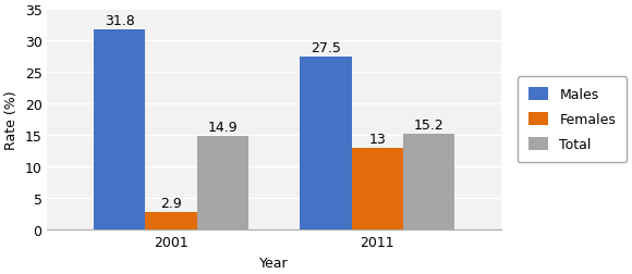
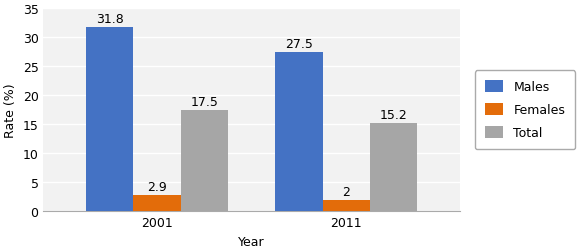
Total/2001: 14.9 -> 17.5
Females/2011: 13 -> 2
